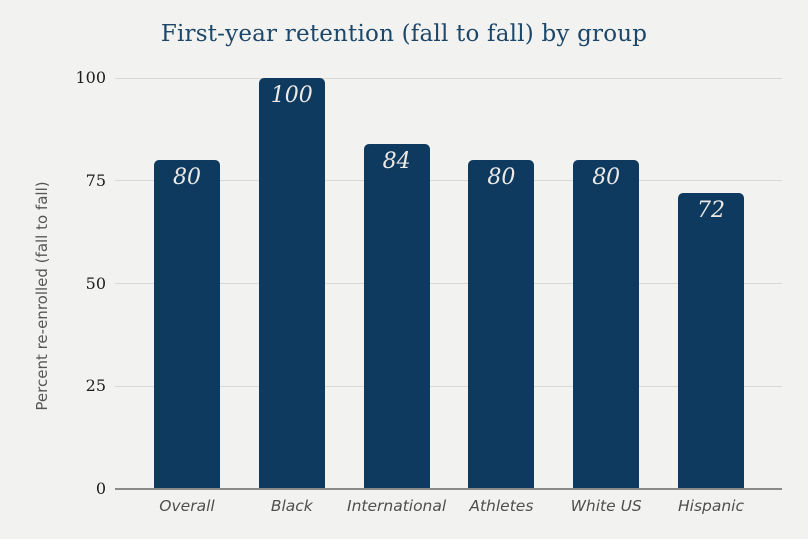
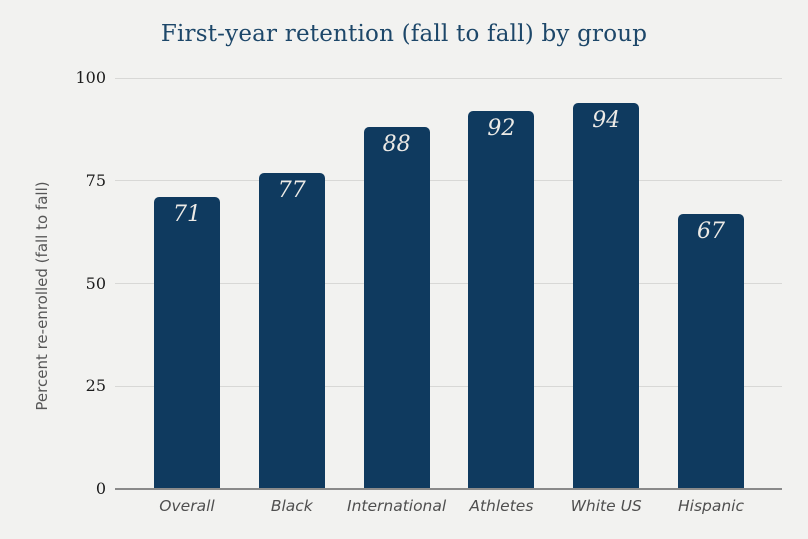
Overall: 80 -> 71
Black: 100 -> 77
International: 84 -> 88
Athletes: 80 -> 92
White US: 80 -> 94
Hispanic: 72 -> 67
